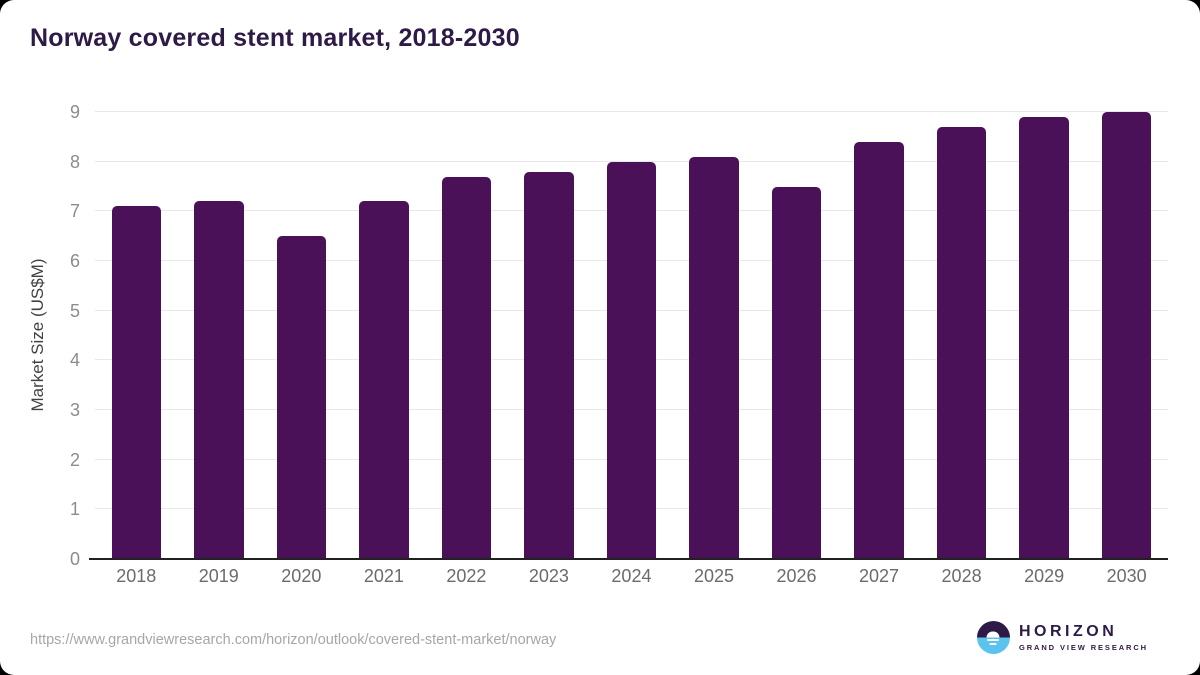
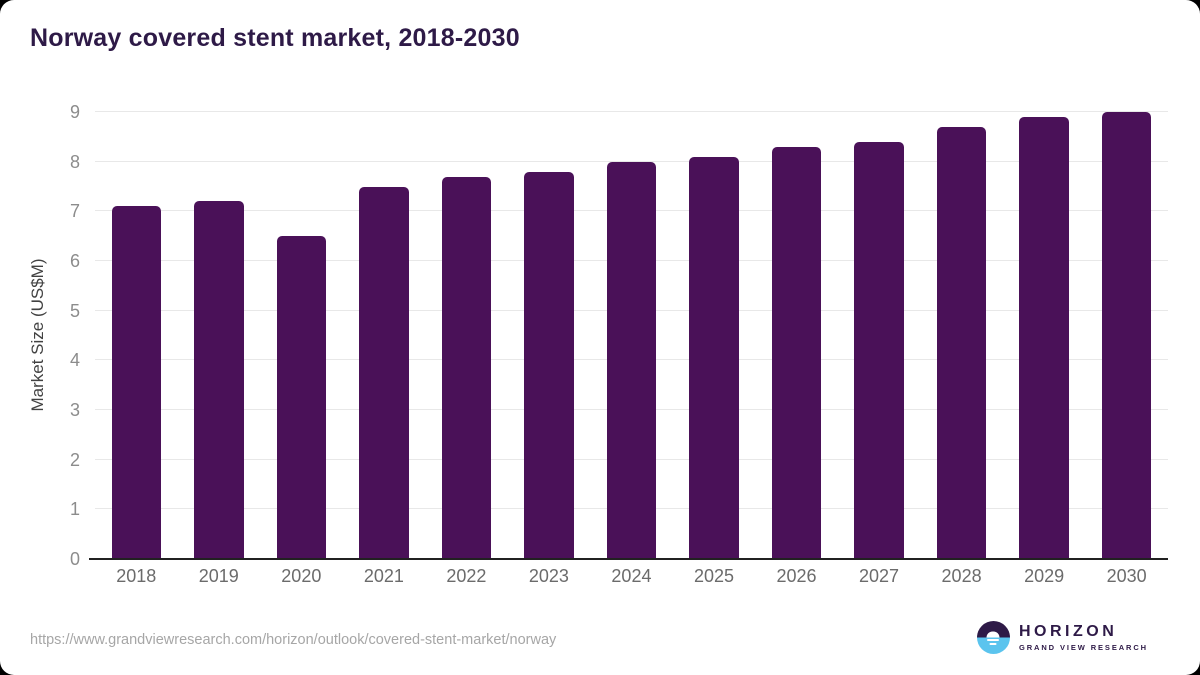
2021: 7.2 -> 7.5
2026: 7.5 -> 8.3
